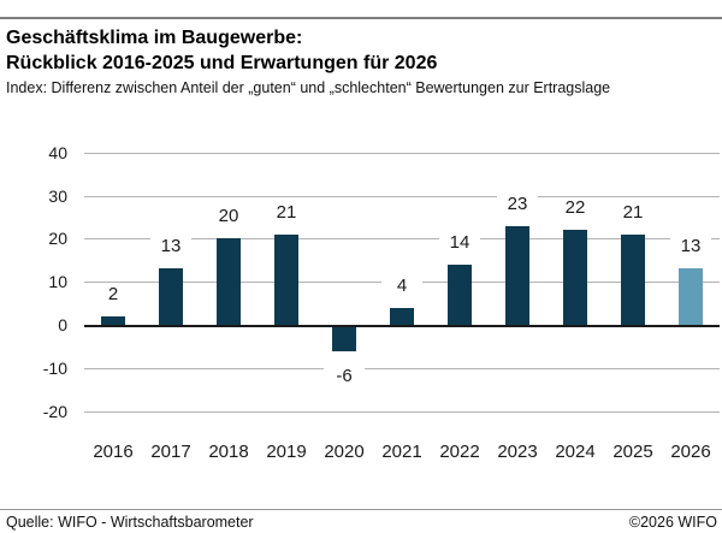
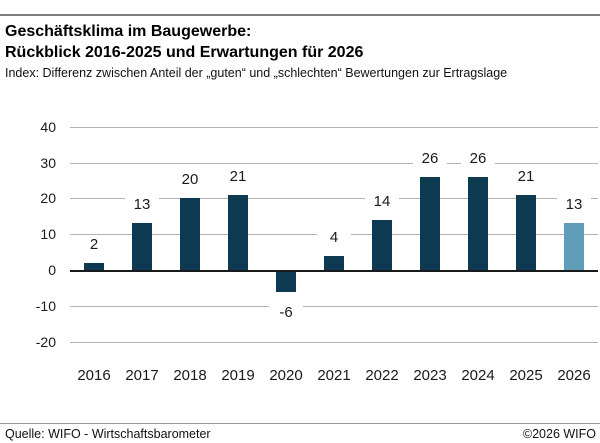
2023: 23 -> 26
2024: 22 -> 26
